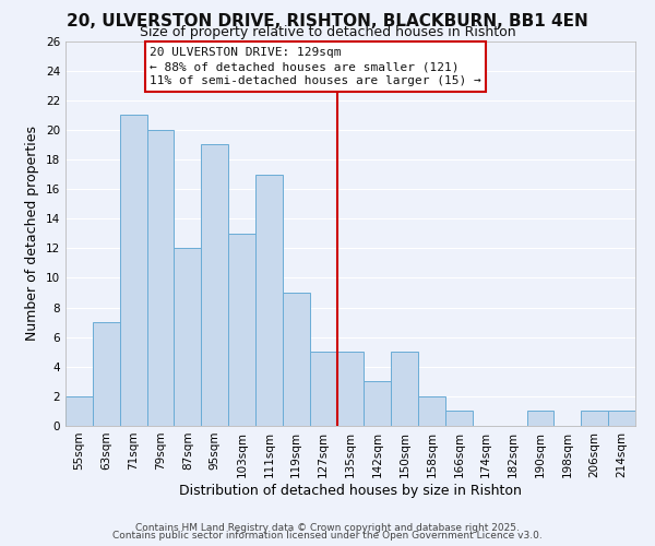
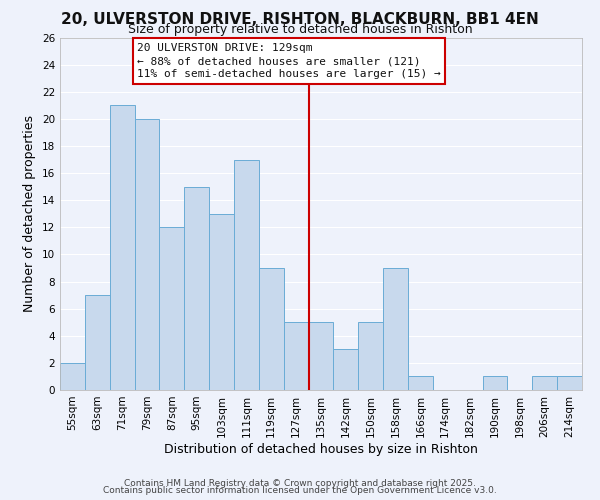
95sqm: 19 -> 15
158sqm: 2 -> 9
